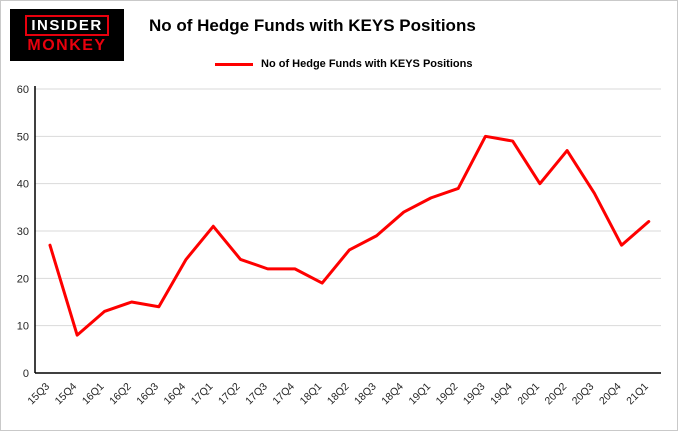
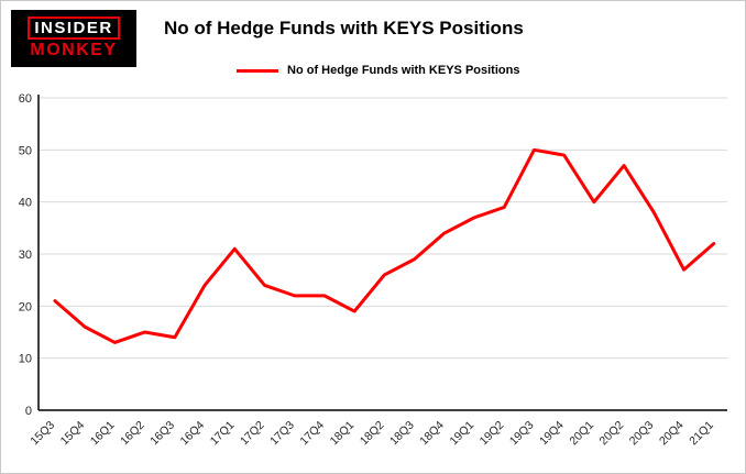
15Q3: 27 -> 21
15Q4: 8 -> 16
